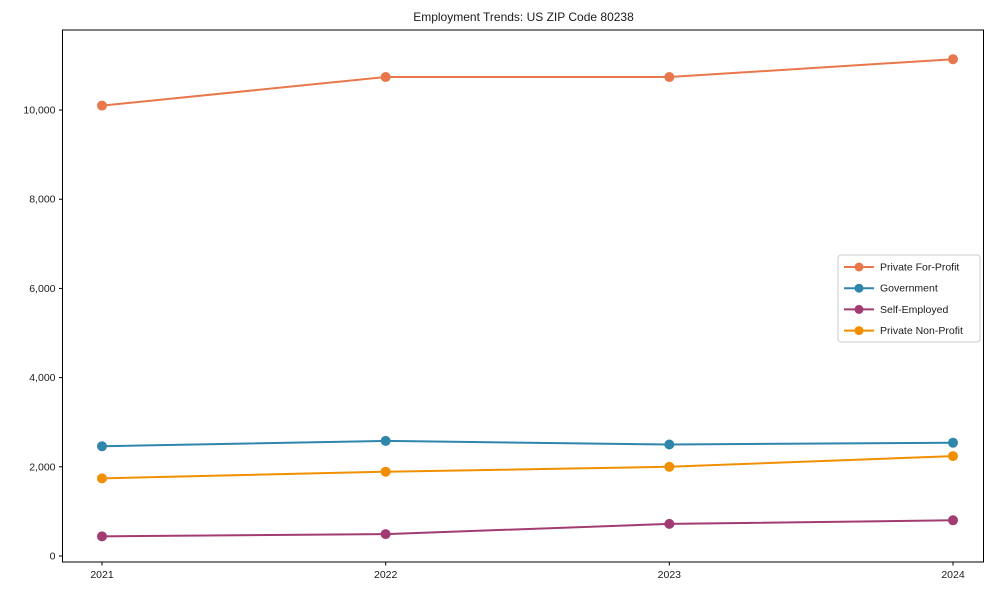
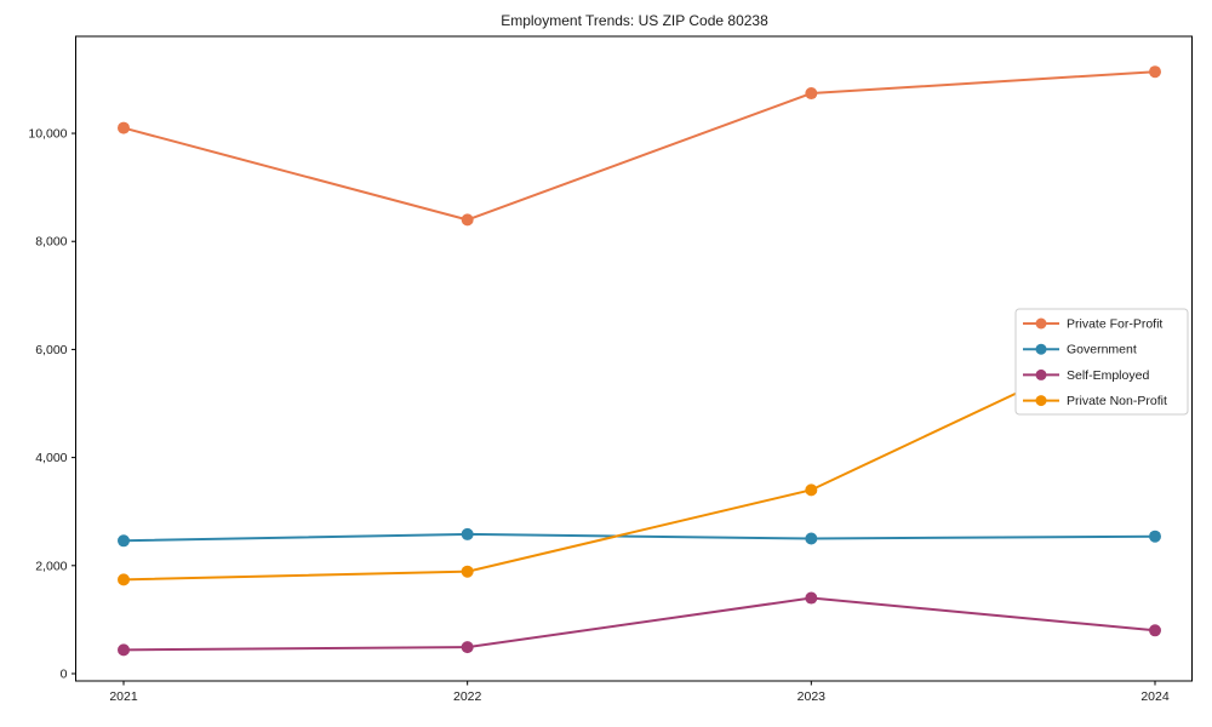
Private For-Profit/2022: 10700 -> 8400
Self-Employed/2023: 700 -> 1400
Private Non-Profit/2023: 2000 -> 3400
Private Non-Profit/2024: 2200 -> 6400
